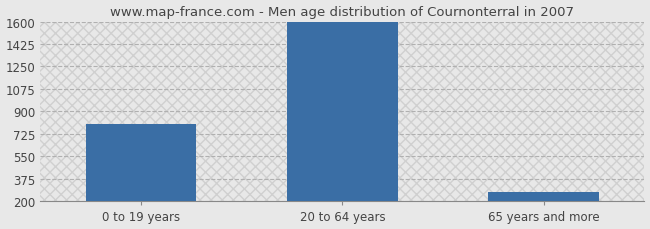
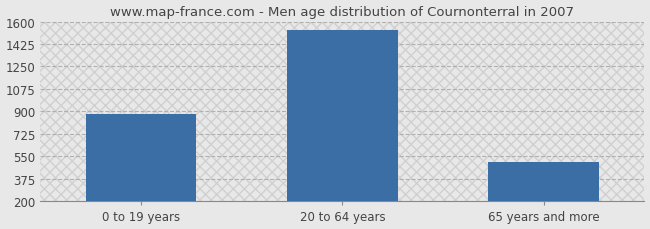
0 to 19 years: 800 -> 880
20 to 64 years: 1600 -> 1530
65 years and more: 270 -> 510
